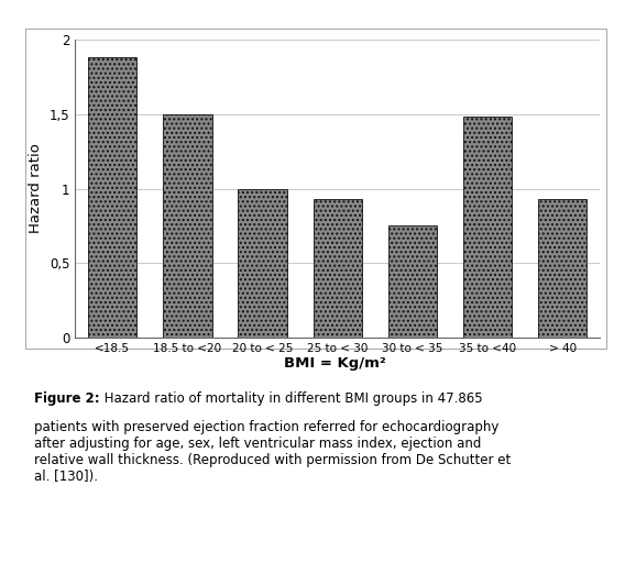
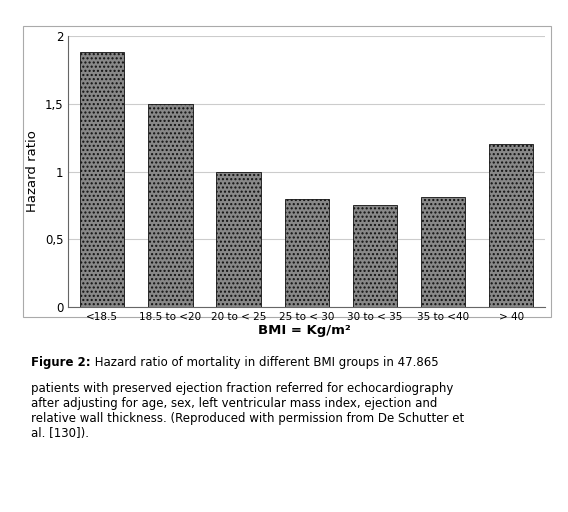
25 to < 30: 0,93 -> 0,80
35 to <40: 1,48 -> 0,81
> 40: 0,93 -> 1,20
